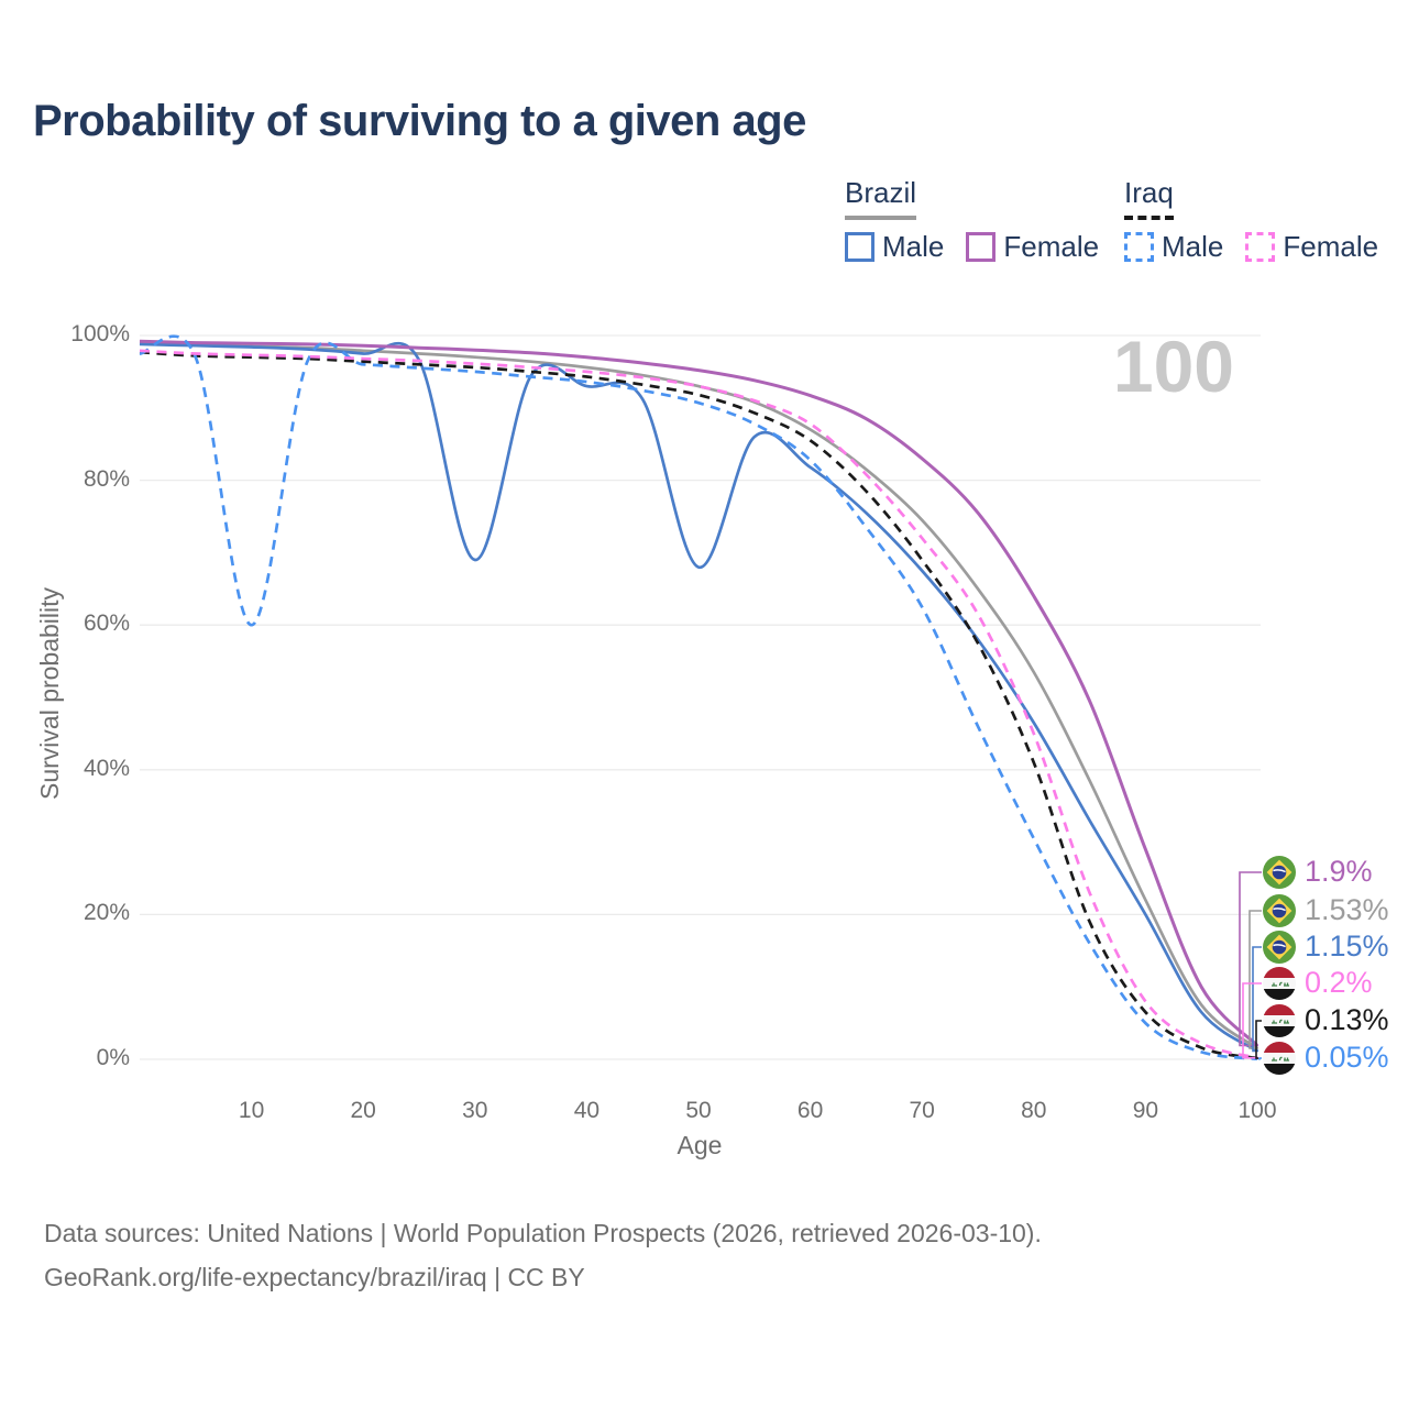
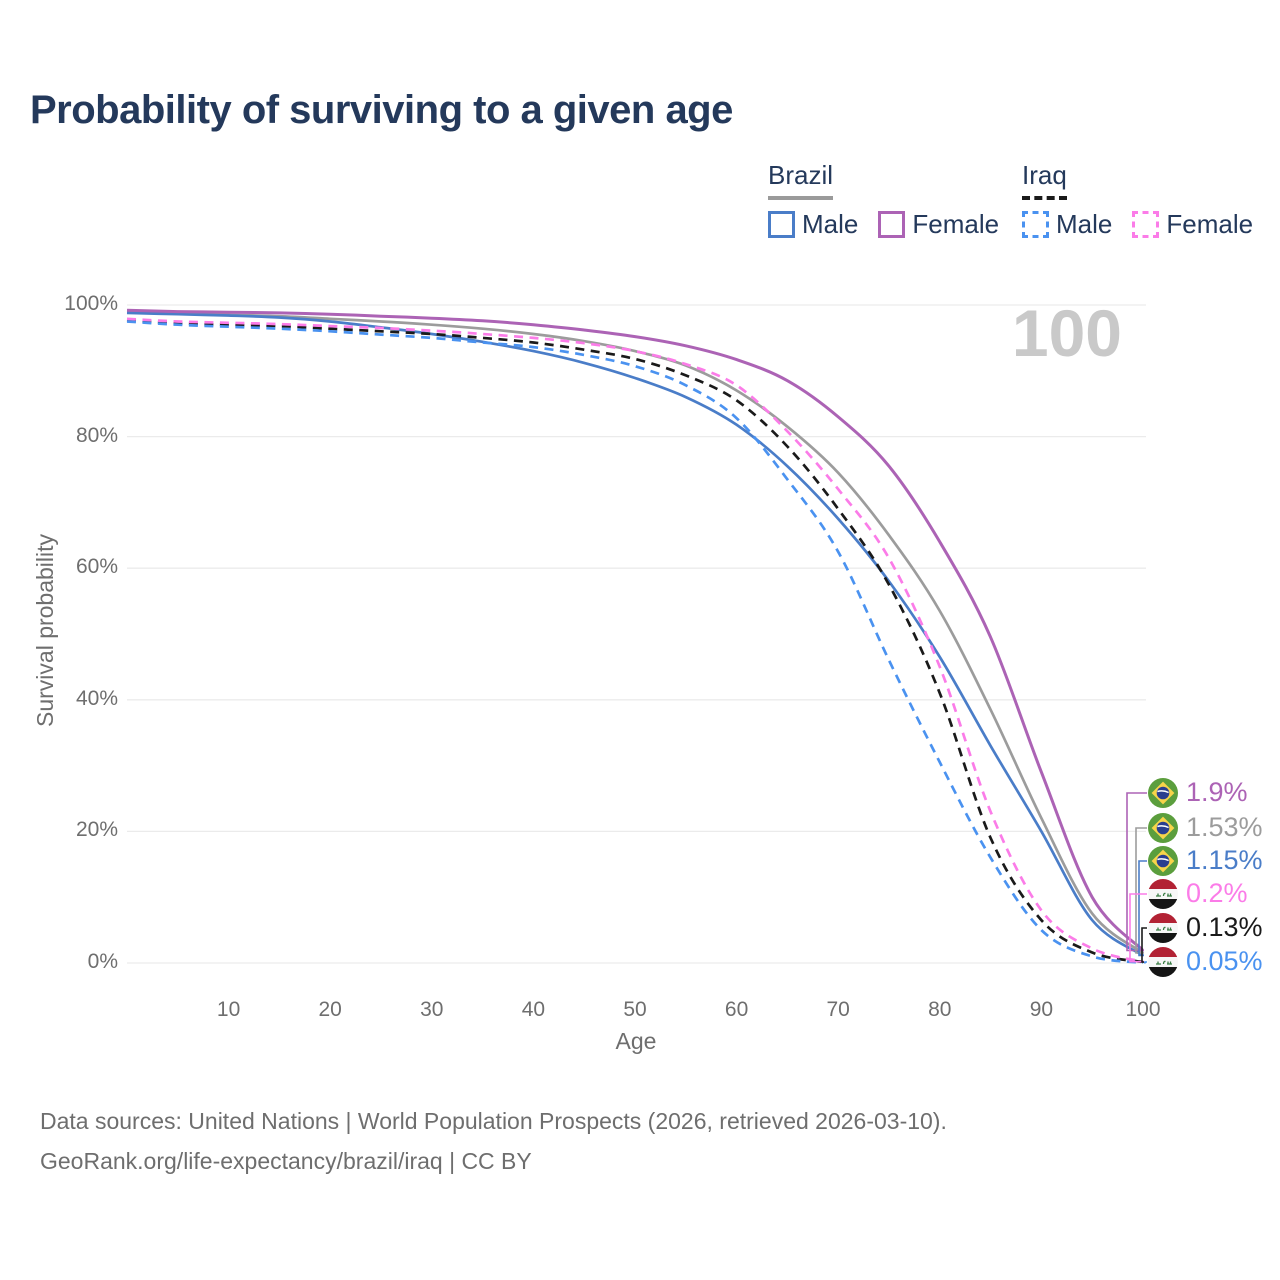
Iraq Male/10: 60% -> 97%
Brazil Male/30: 69% -> 96%
Brazil Male/50: 68% -> 89%
